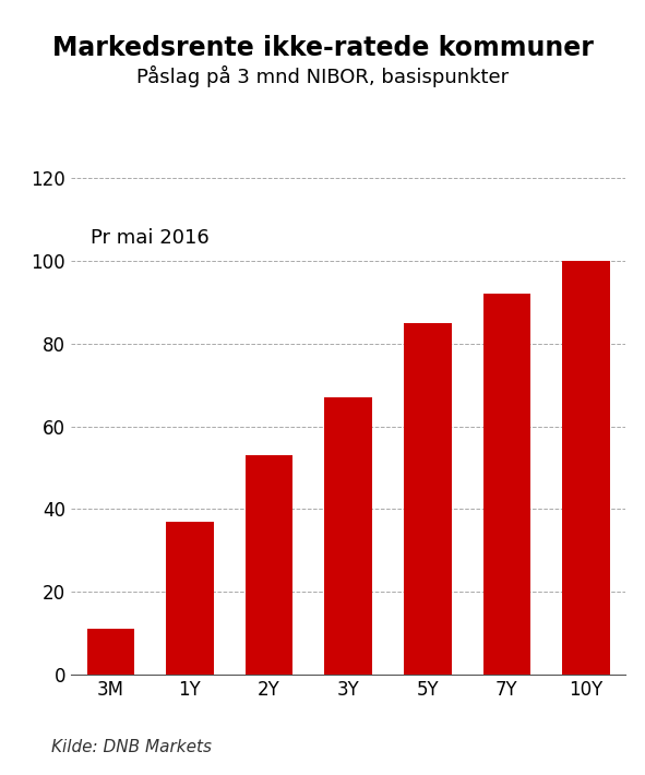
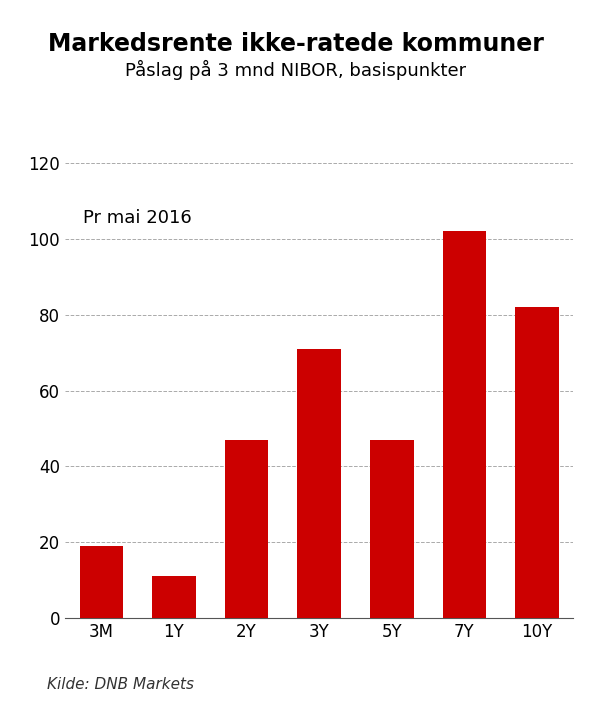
3M: 11 -> 19
1Y: 37 -> 11
2Y: 53 -> 47
3Y: 67 -> 71
5Y: 85 -> 47
7Y: 92 -> 102
10Y: 100 -> 82
